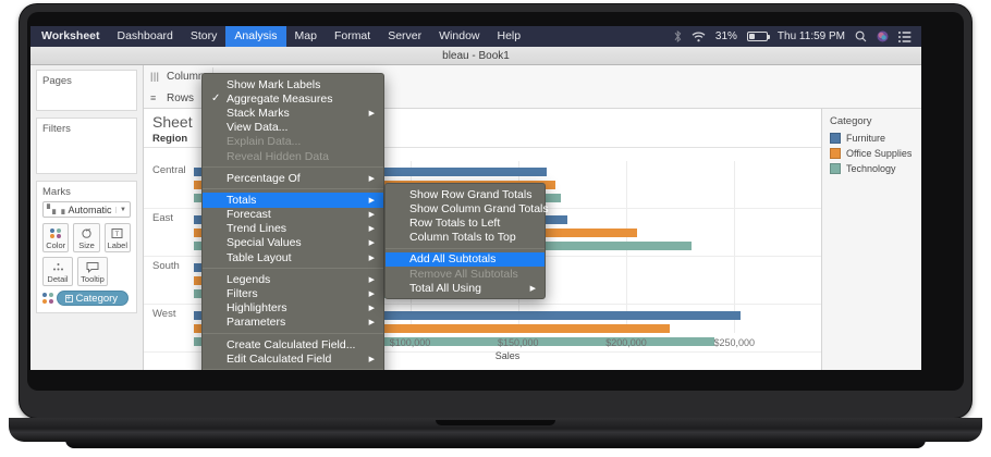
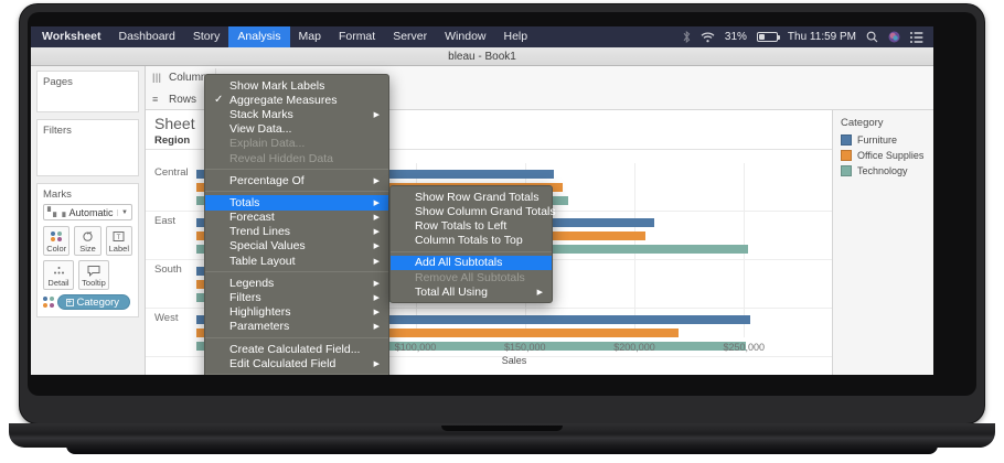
Furniture/East: $173000 -> $209000
Technology/East: $230000 -> $252000
Technology/West: $241000 -> $251000
